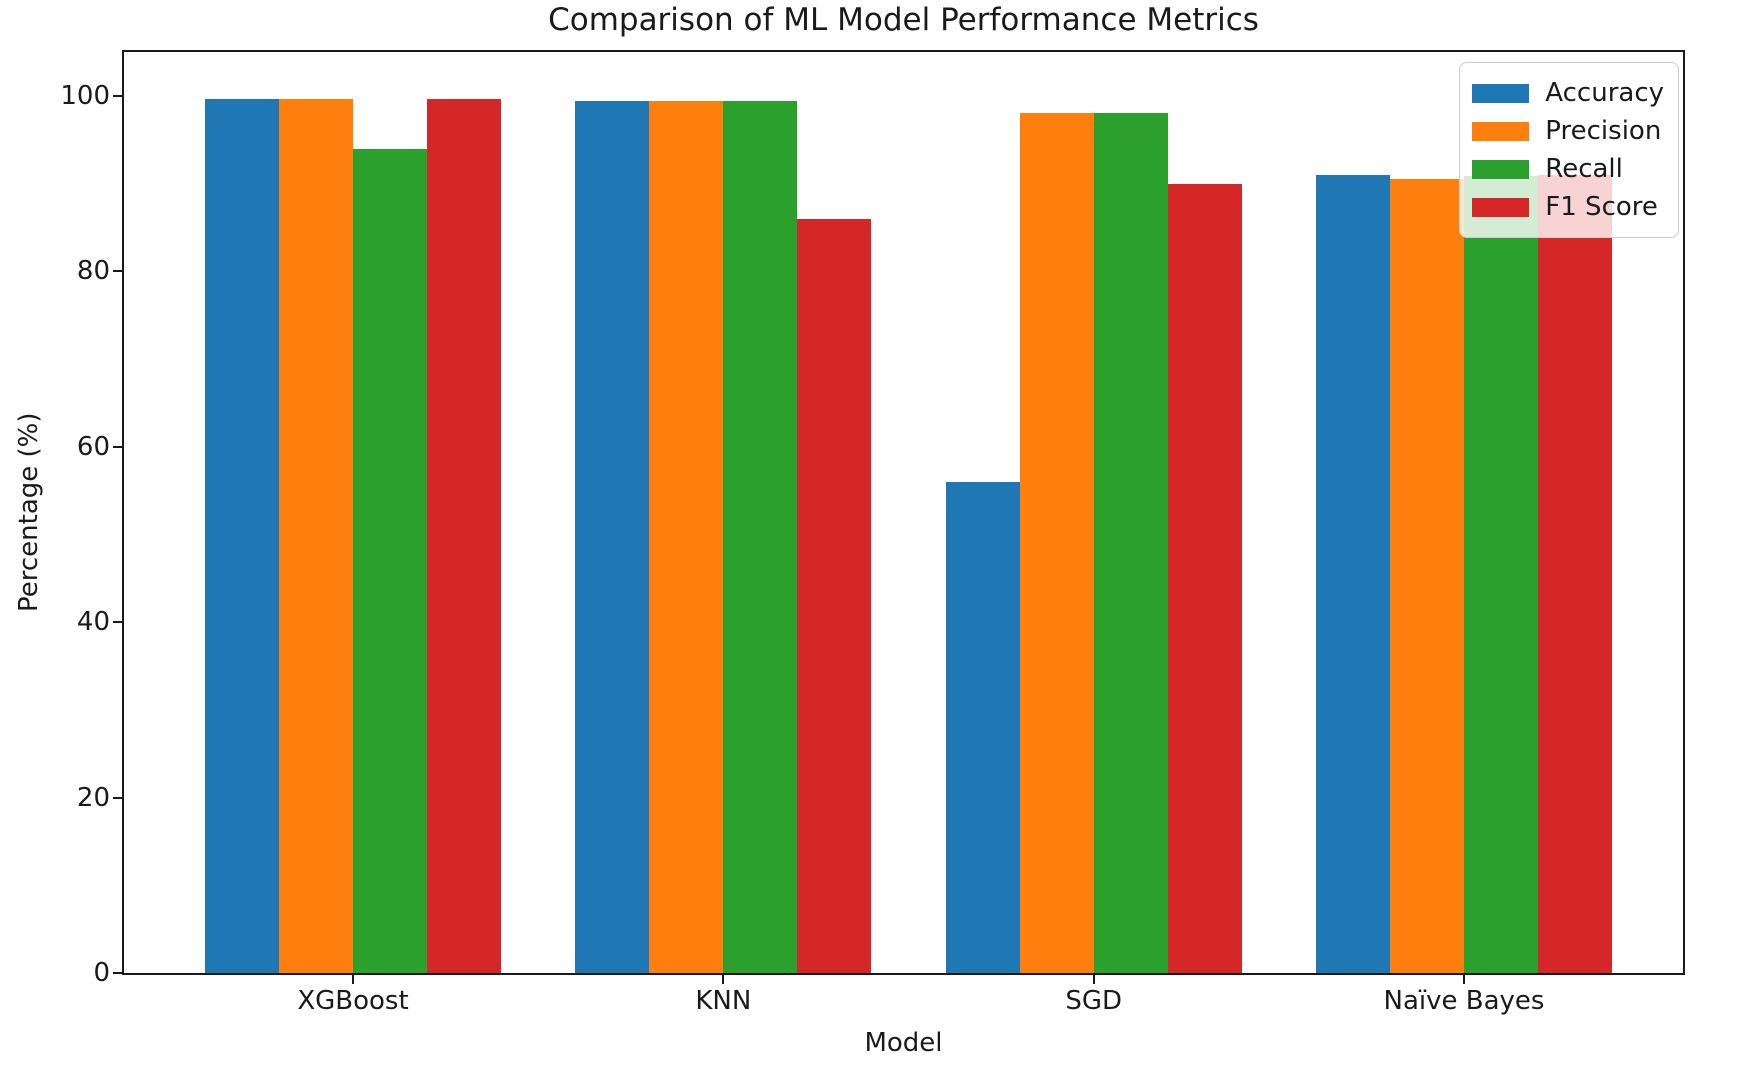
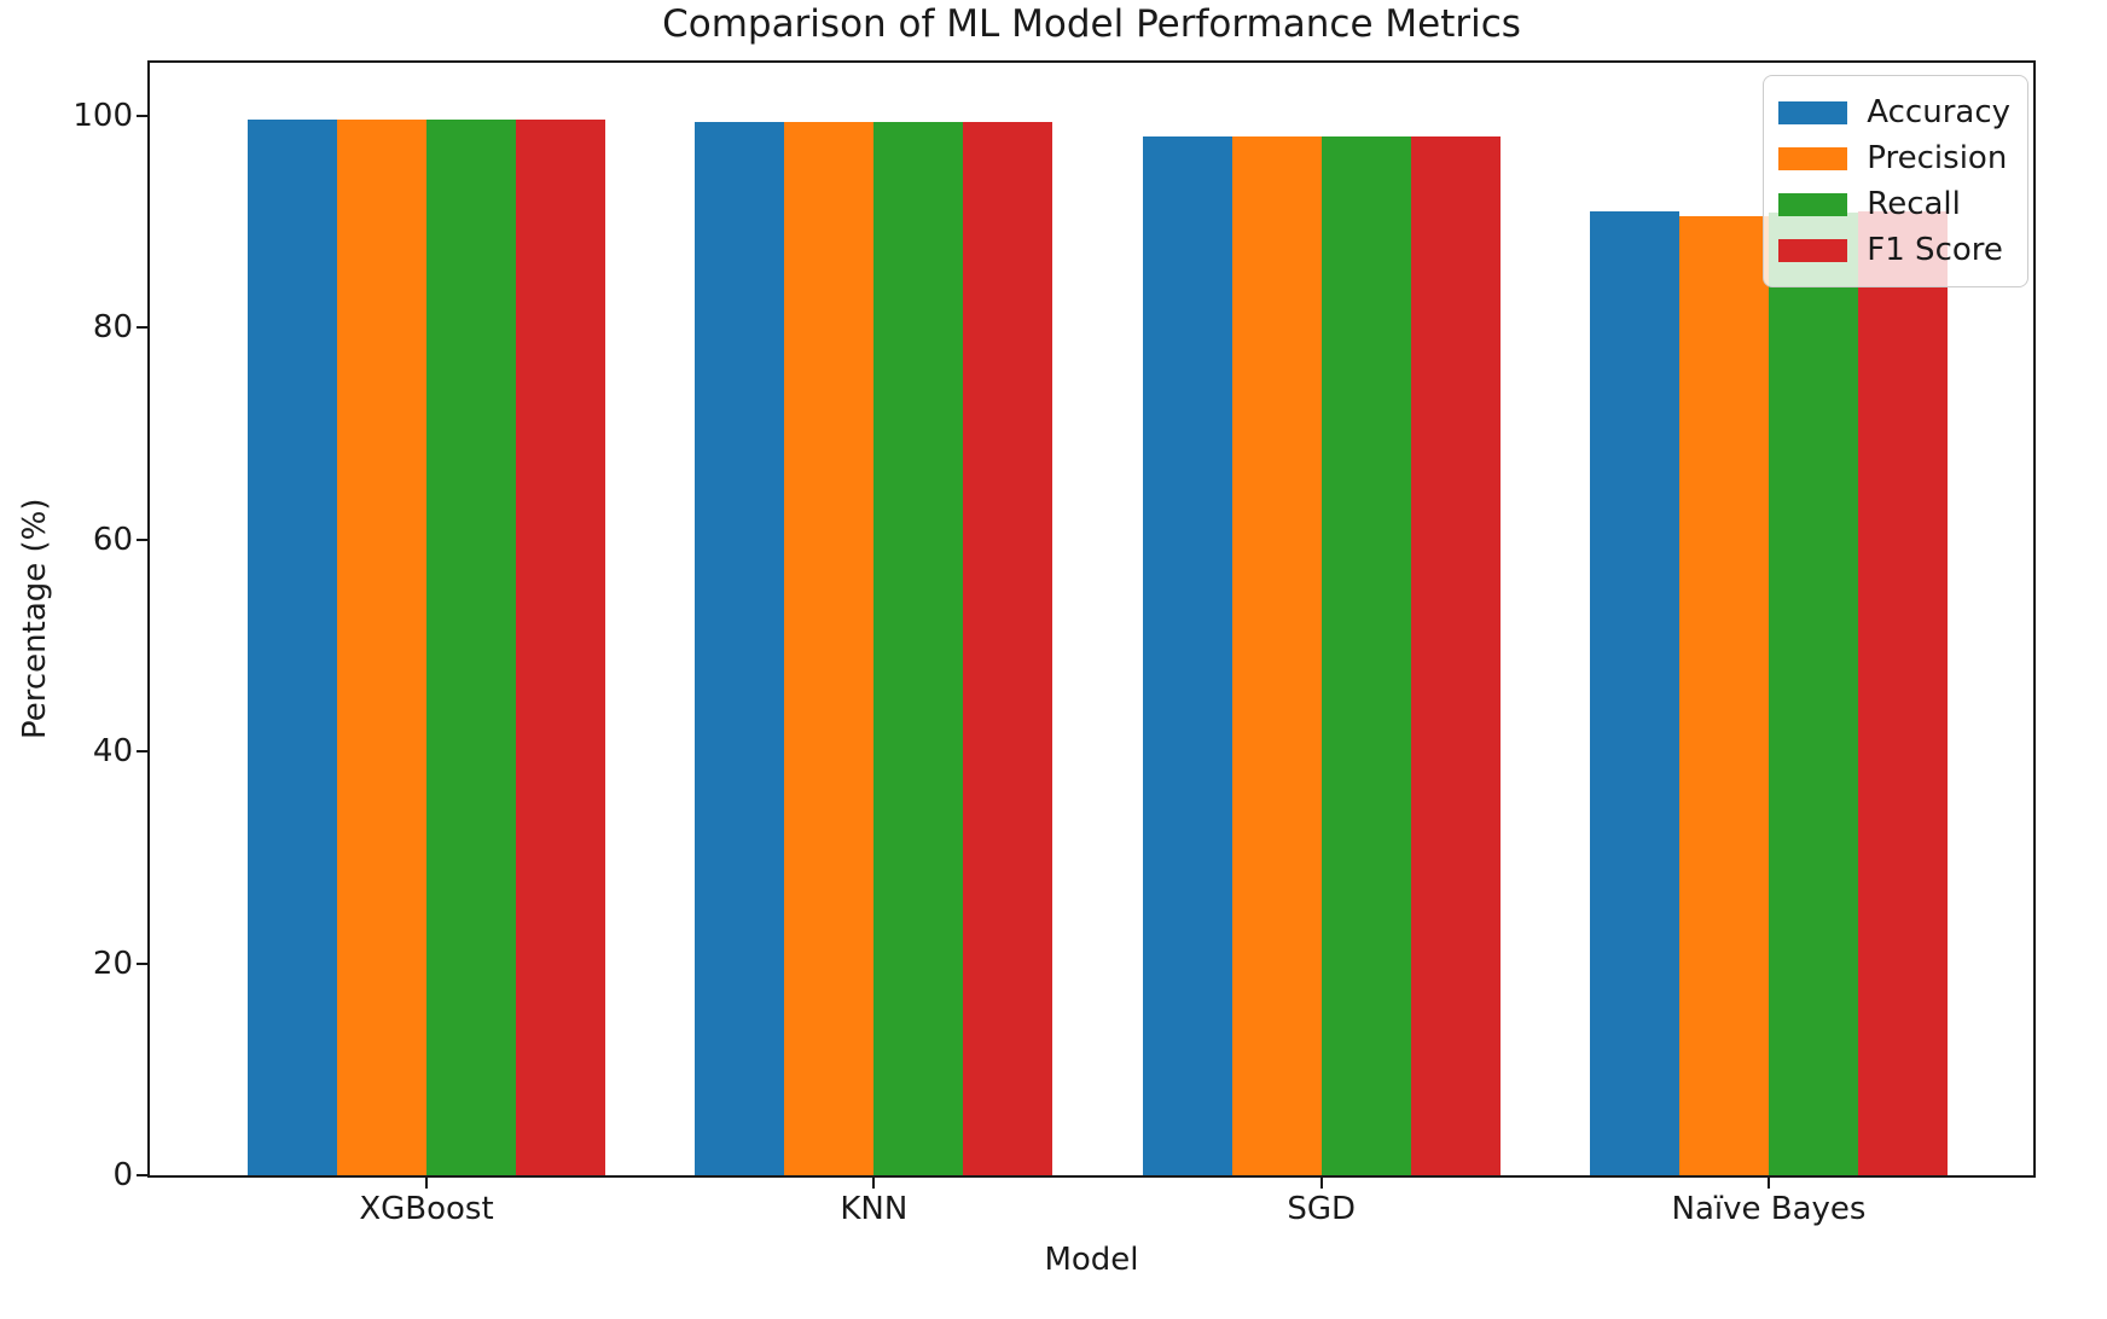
Recall/XGBoost: 94 -> 100
F1 Score/KNN: 86 -> 99
Accuracy/SGD: 56 -> 98
F1 Score/SGD: 90 -> 98
